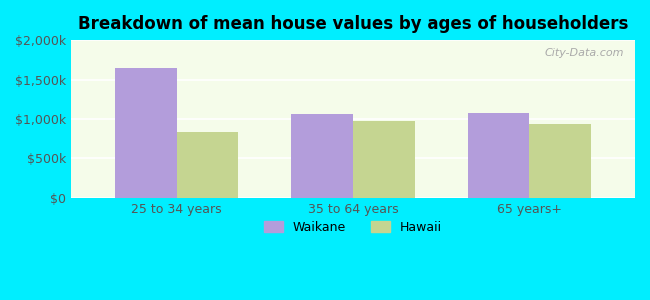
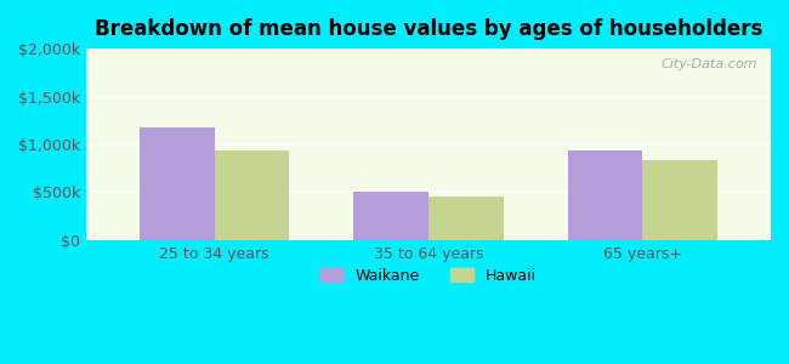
Waikane/25 to 34 years: $1,650k -> $1,180k
Hawaii/25 to 34 years: $830k -> $940k
Waikane/35 to 64 years: $1,060k -> $500k
Hawaii/35 to 64 years: $980k -> $460k
Waikane/65 years+: $1,080k -> $940k
Hawaii/65 years+: $940k -> $840k
